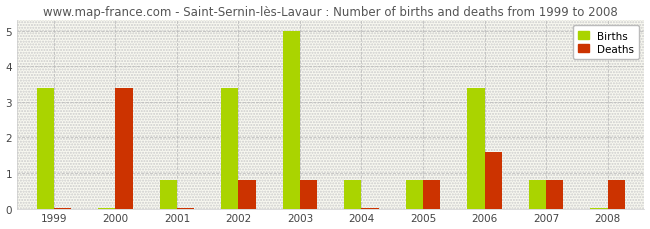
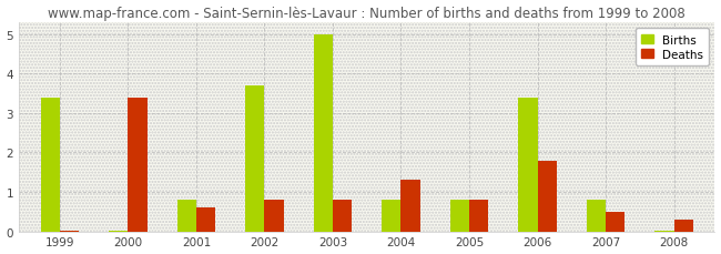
Deaths/2001: 0.03 -> 0.60
Births/2002: 3.40 -> 3.70
Deaths/2004: 0.03 -> 1.30
Deaths/2006: 1.60 -> 1.80
Deaths/2007: 0.80 -> 0.50
Deaths/2008: 0.80 -> 0.30
